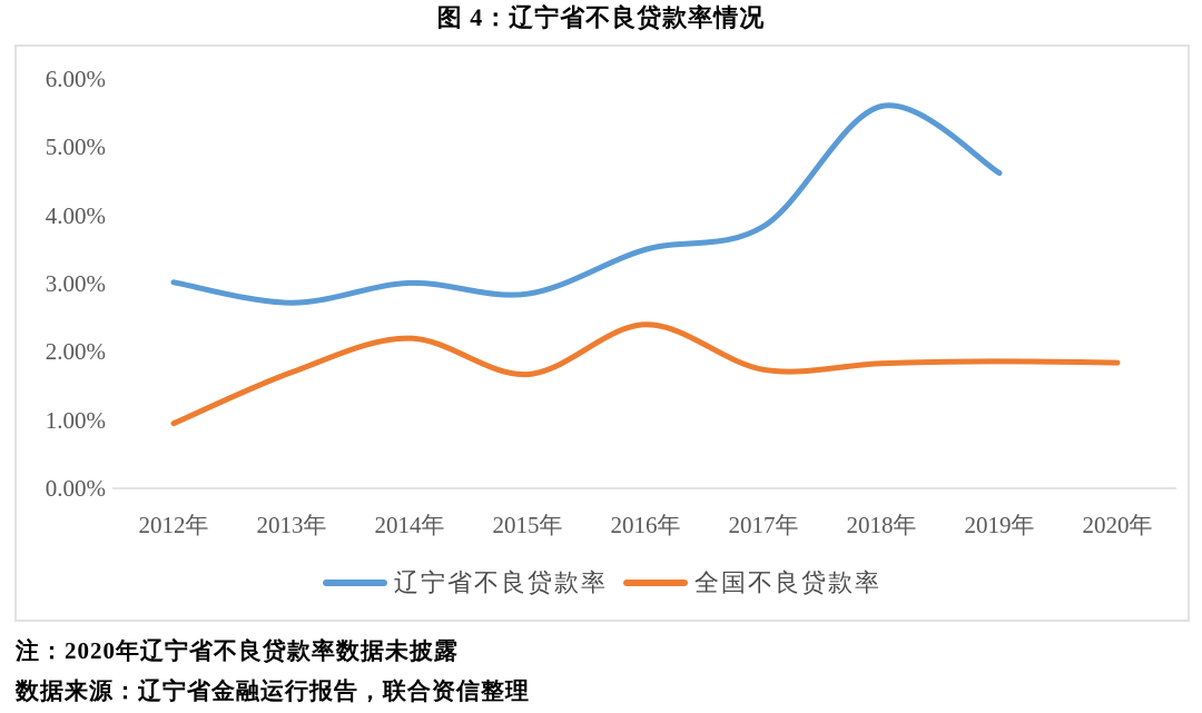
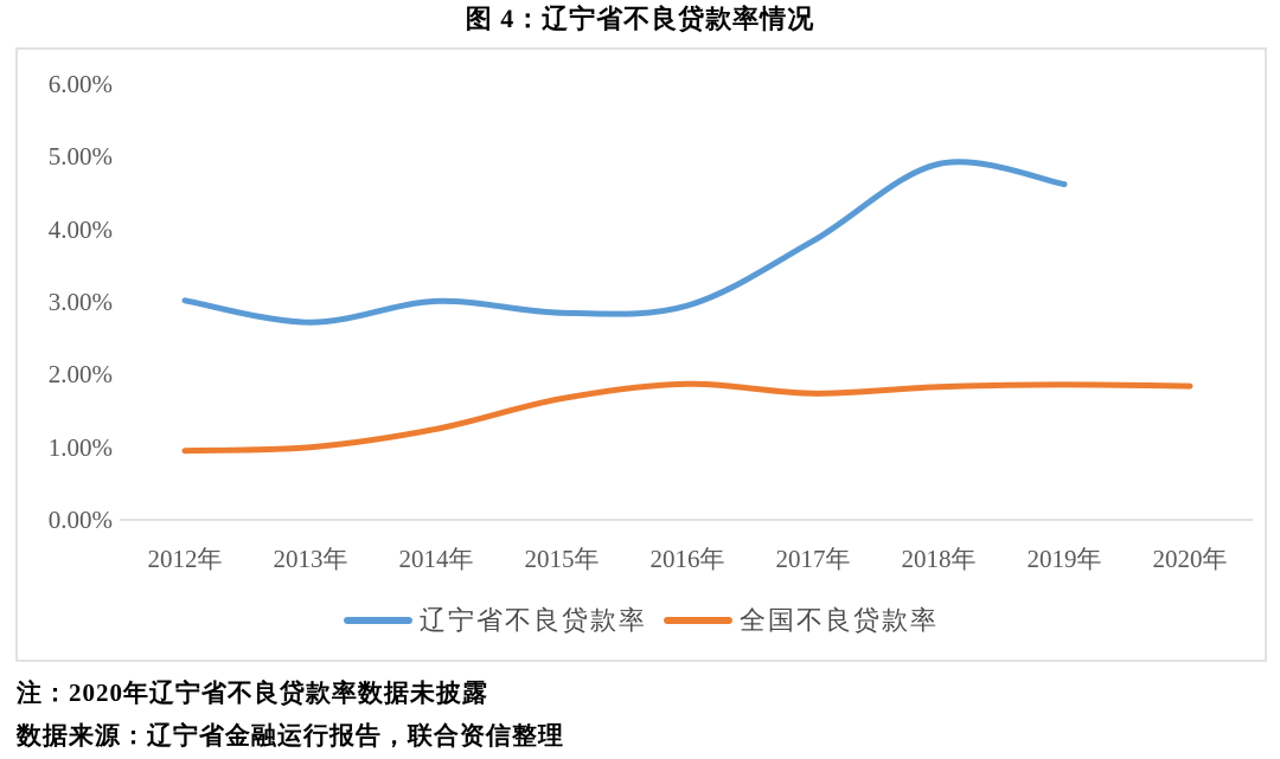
全国不良贷款率/2013年: 1.7% -> 1.0%
全国不良贷款率/2014年: 2.2% -> 1.2%
辽宁省不良贷款率/2016年: 3.5% -> 3.0%
全国不良贷款率/2016年: 2.4% -> 1.9%
辽宁省不良贷款率/2018年: 5.6% -> 4.9%
